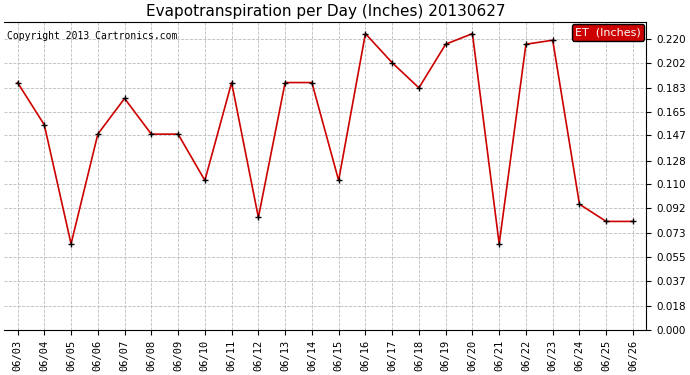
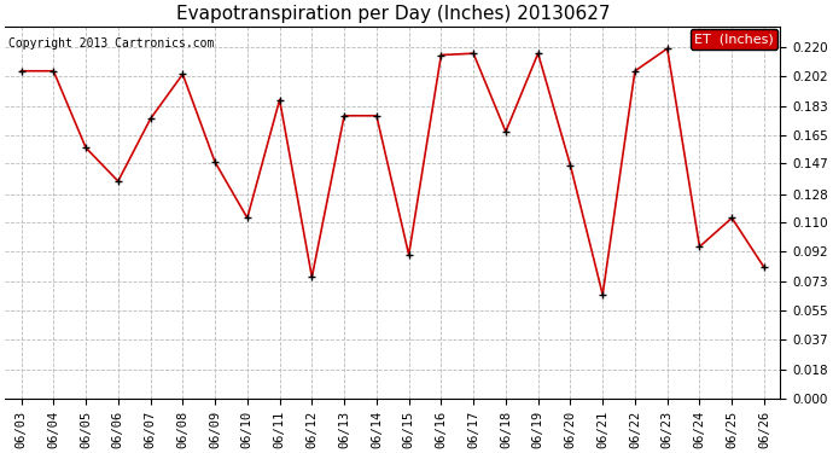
06/03: 0.187 -> 0.205
06/04: 0.155 -> 0.205
06/05: 0.065 -> 0.157
06/06: 0.148 -> 0.136
06/08: 0.148 -> 0.203
06/12: 0.085 -> 0.076
06/13: 0.187 -> 0.177
06/14: 0.187 -> 0.177
06/15: 0.113 -> 0.090
06/16: 0.224 -> 0.215
06/17: 0.202 -> 0.216
06/18: 0.183 -> 0.167
06/20: 0.224 -> 0.146
06/22: 0.216 -> 0.205
06/25: 0.082 -> 0.113
